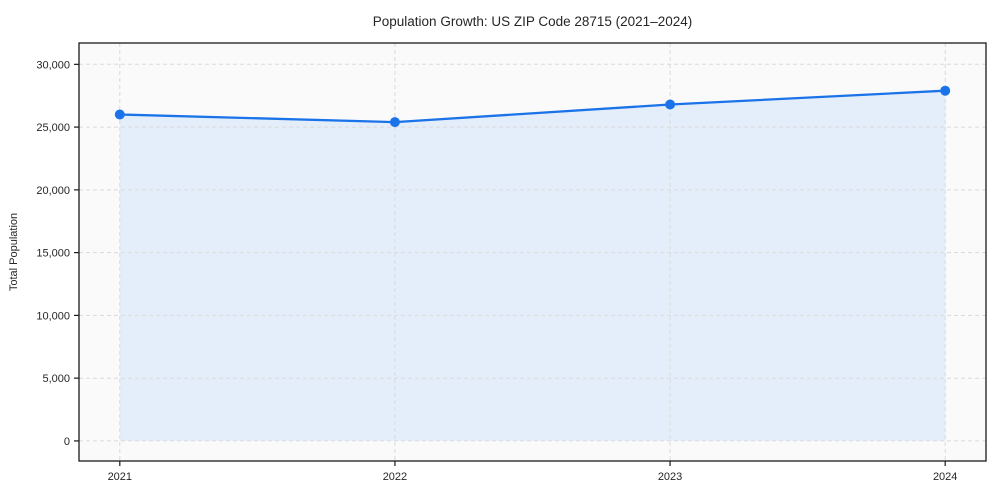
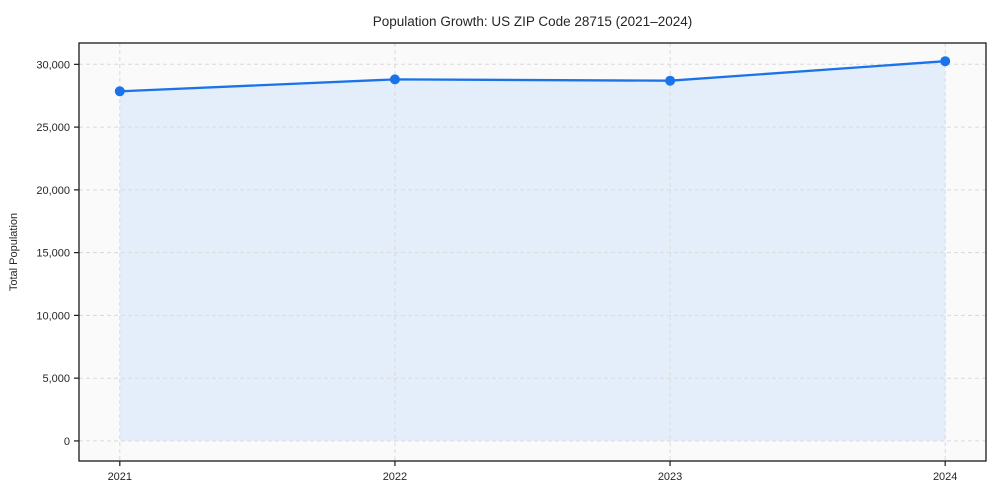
2021: 26000 -> 27800
2022: 25400 -> 28800
2023: 26800 -> 28700
2024: 27900 -> 30200
